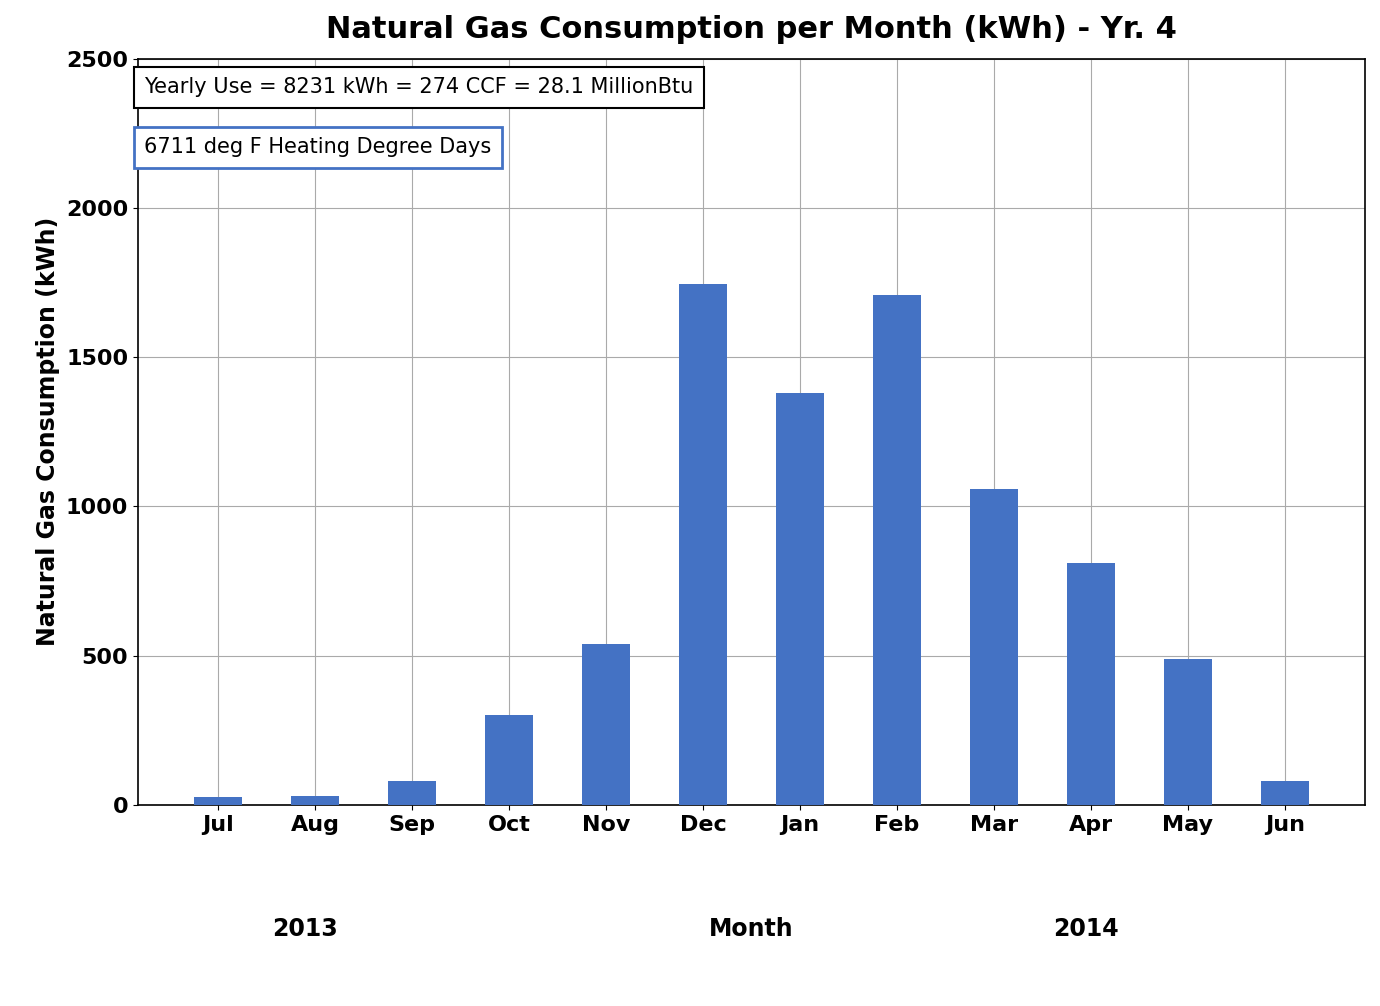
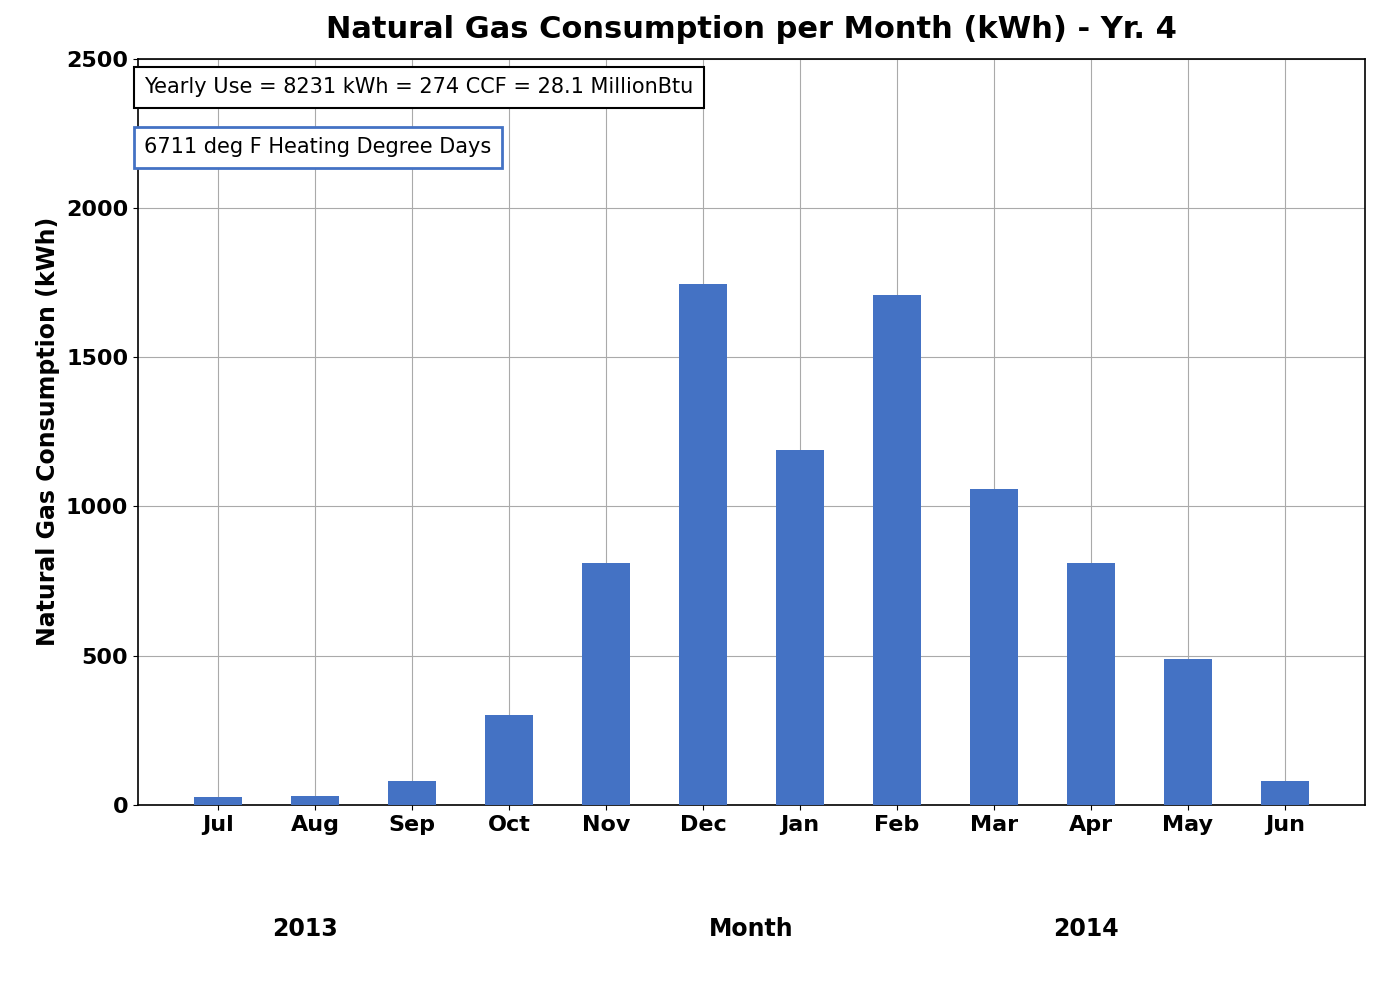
Nov: 540 -> 810
Jan: 1380 -> 1190
